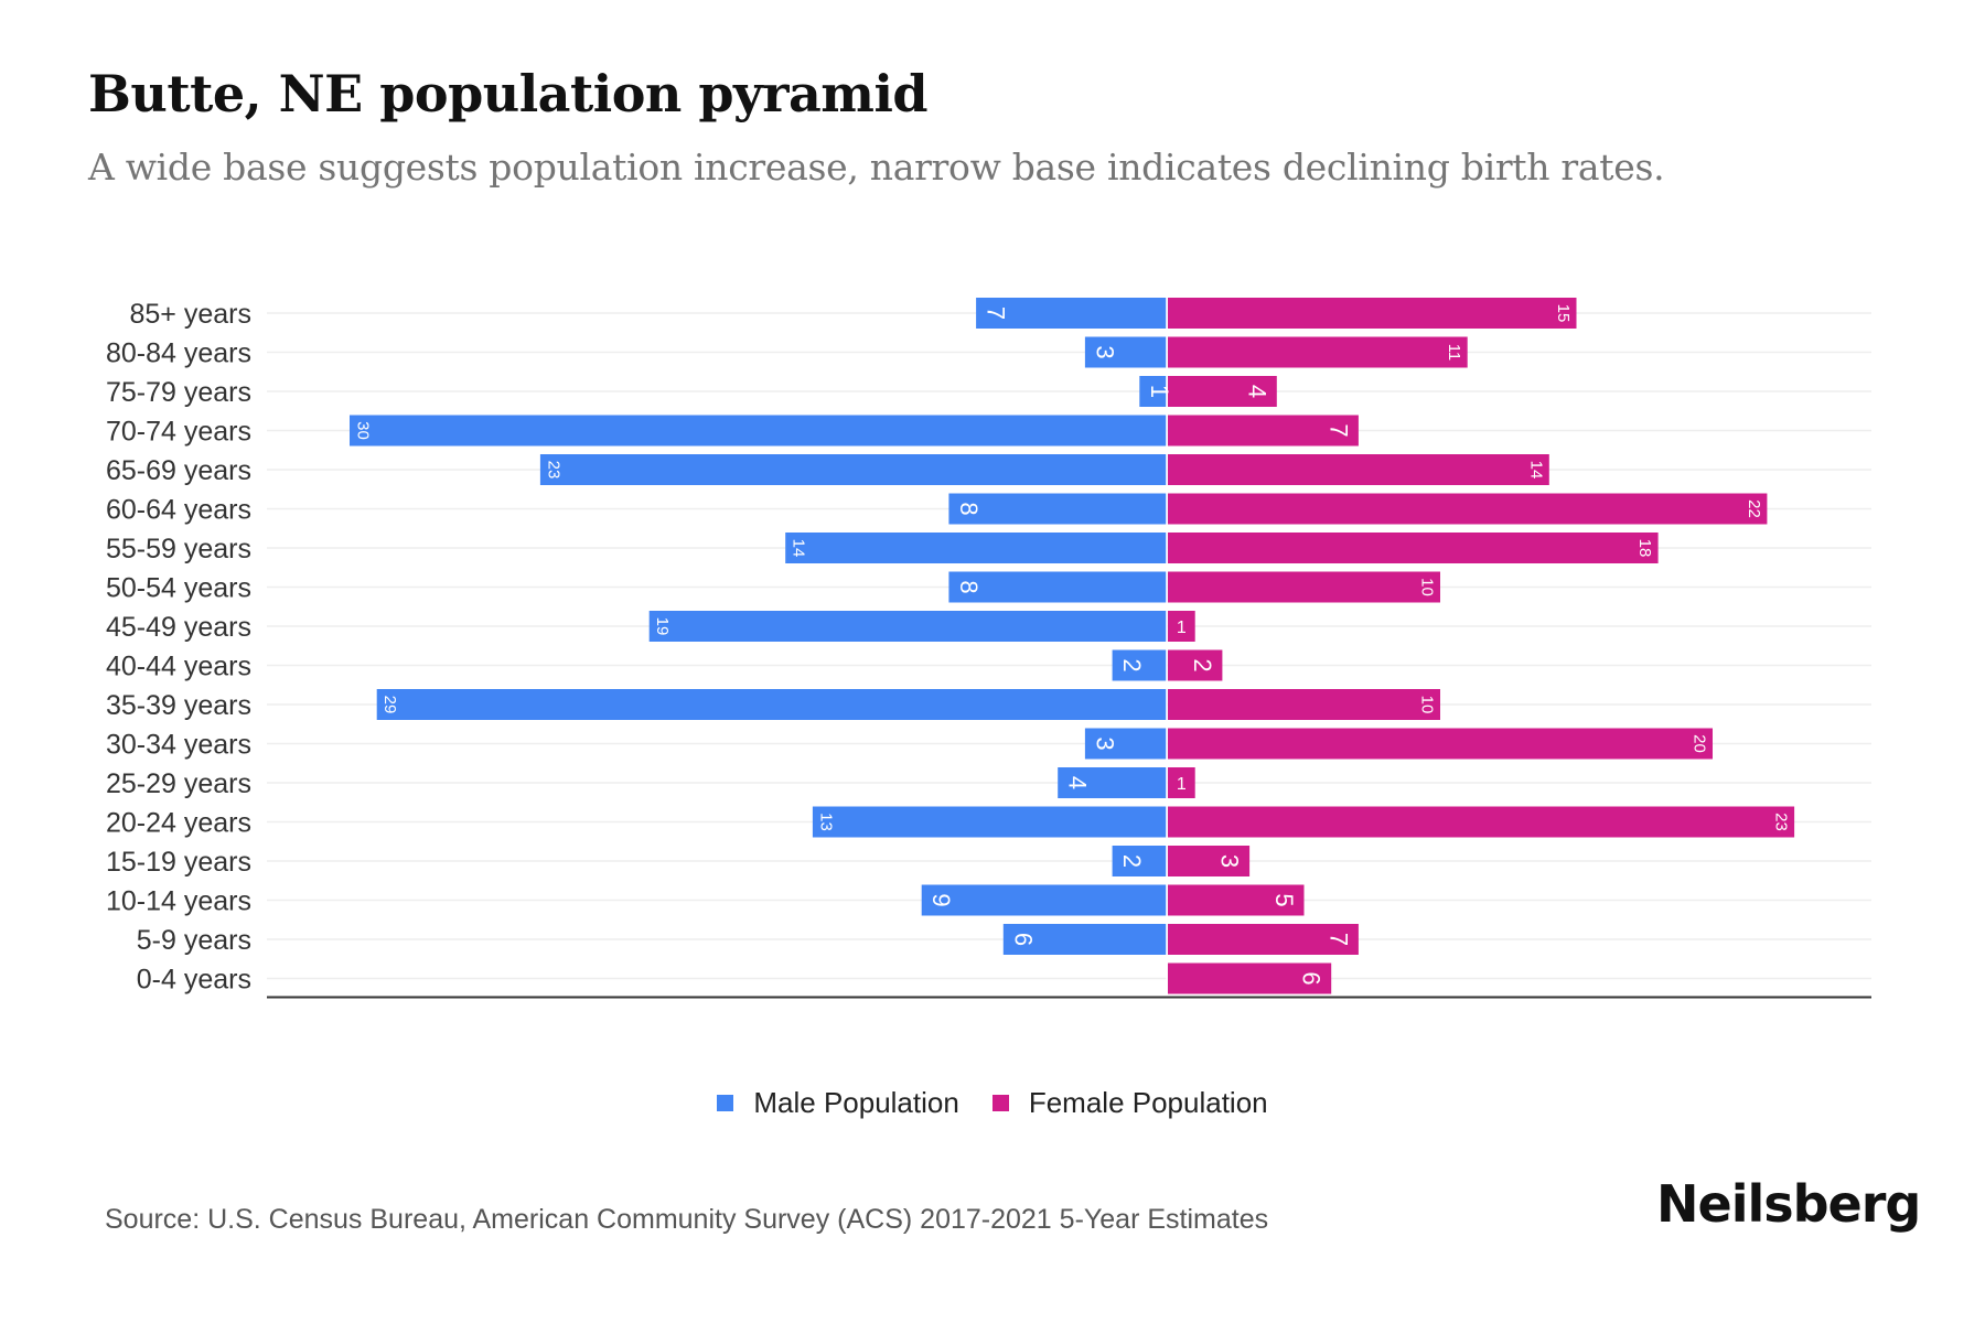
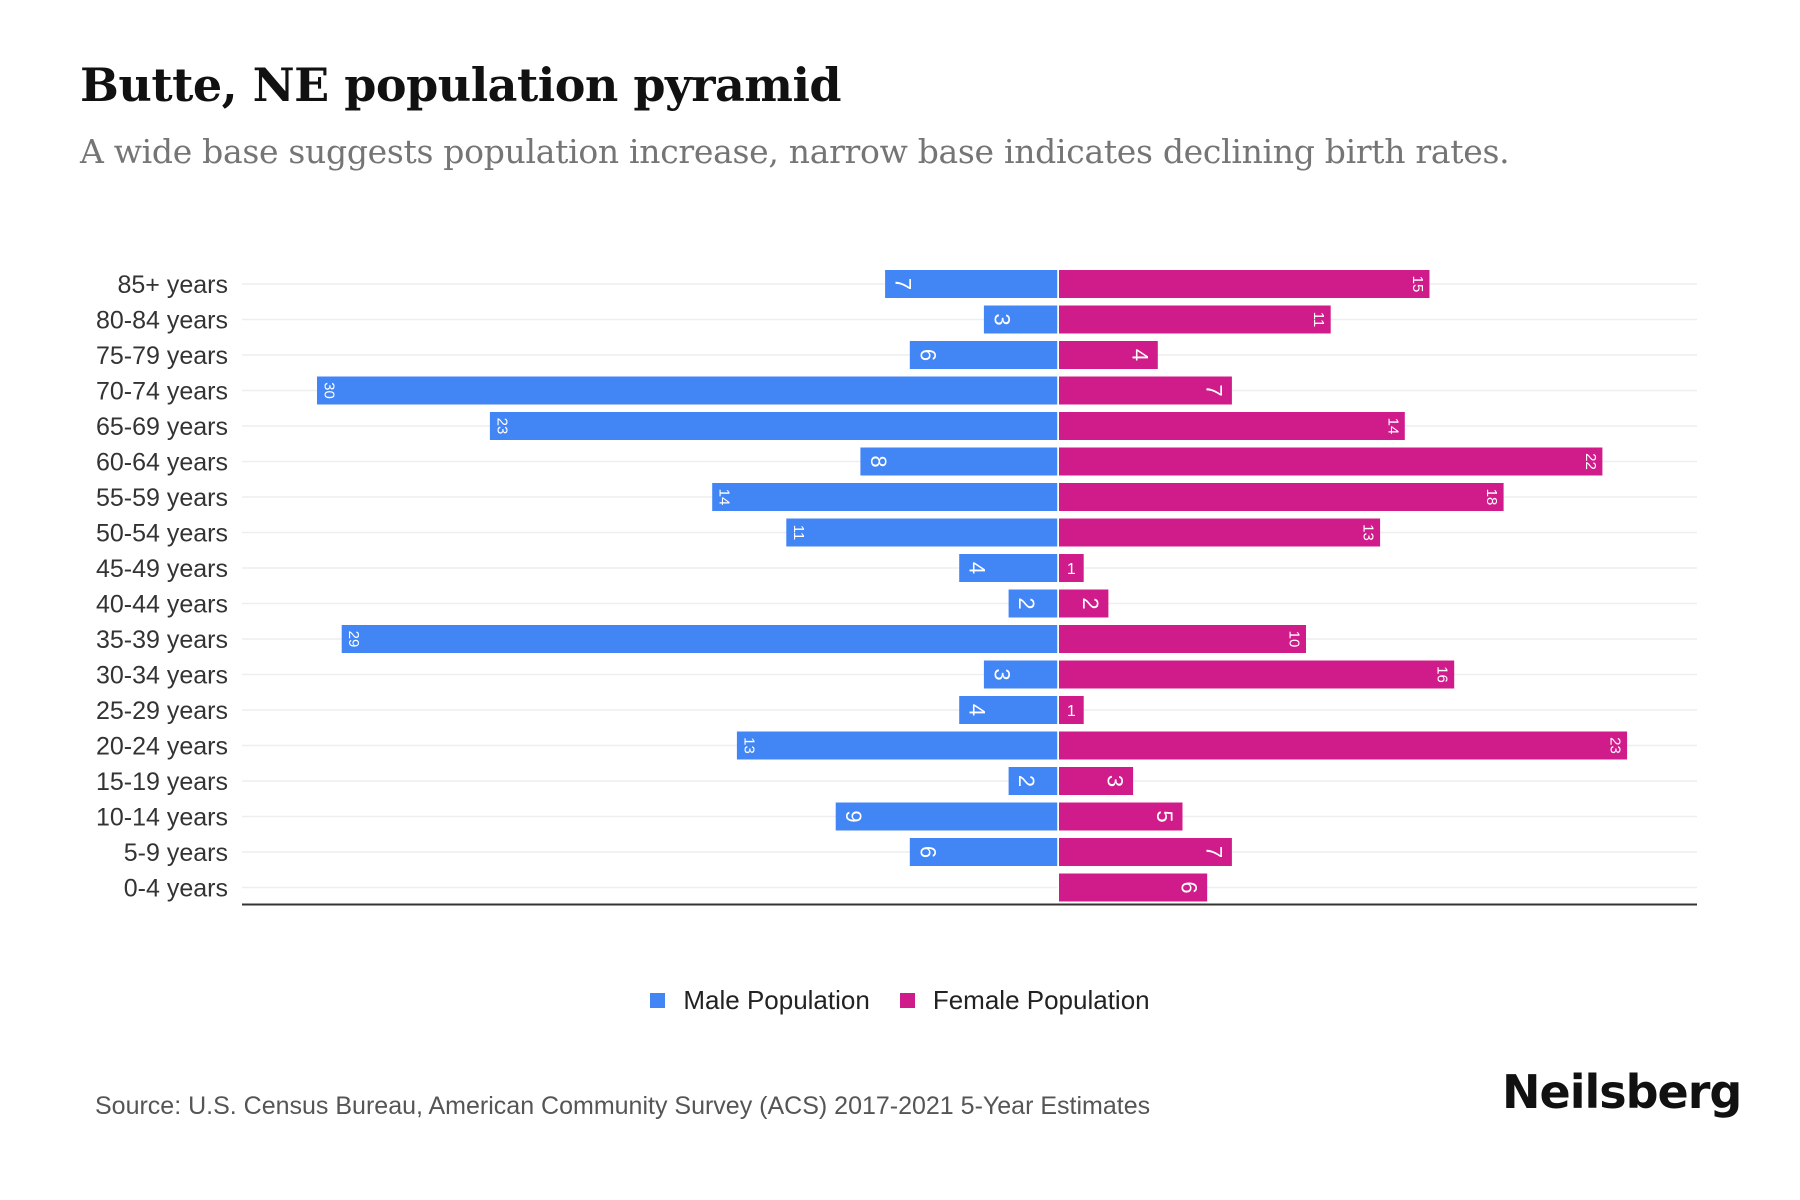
Male Population/75-79 years: 1 -> 6
Male Population/50-54 years: 8 -> 11
Female Population/50-54 years: 10 -> 13
Male Population/45-49 years: 19 -> 4
Female Population/30-34 years: 20 -> 16
